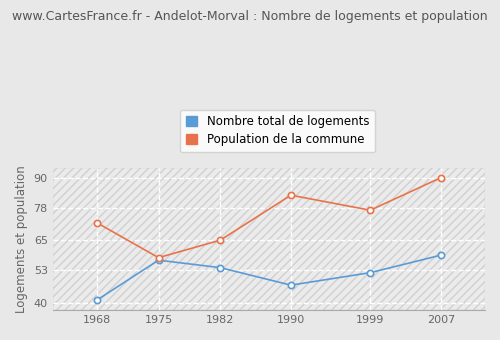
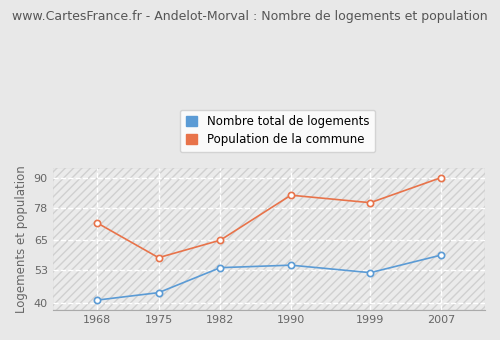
Nombre total de logements/1975: 57 -> 44
Nombre total de logements/1990: 47 -> 55
Population de la commune/1999: 77 -> 80
